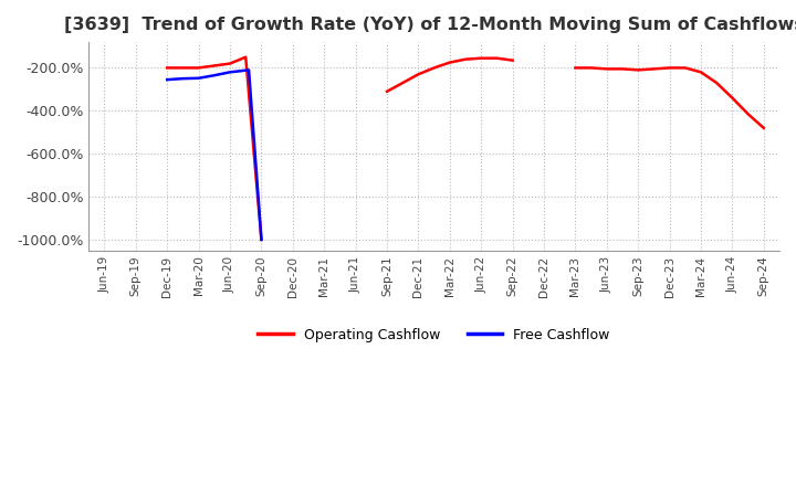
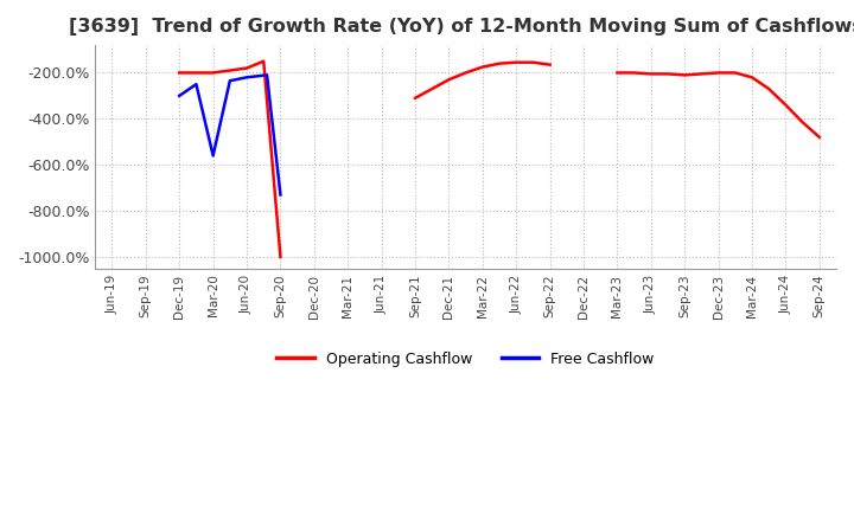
Free Cashflow/Dec-19: -260% -> -300%
Free Cashflow/Mar-20: -250% -> -560%
Free Cashflow/Sep-20: -1000% -> -730%
